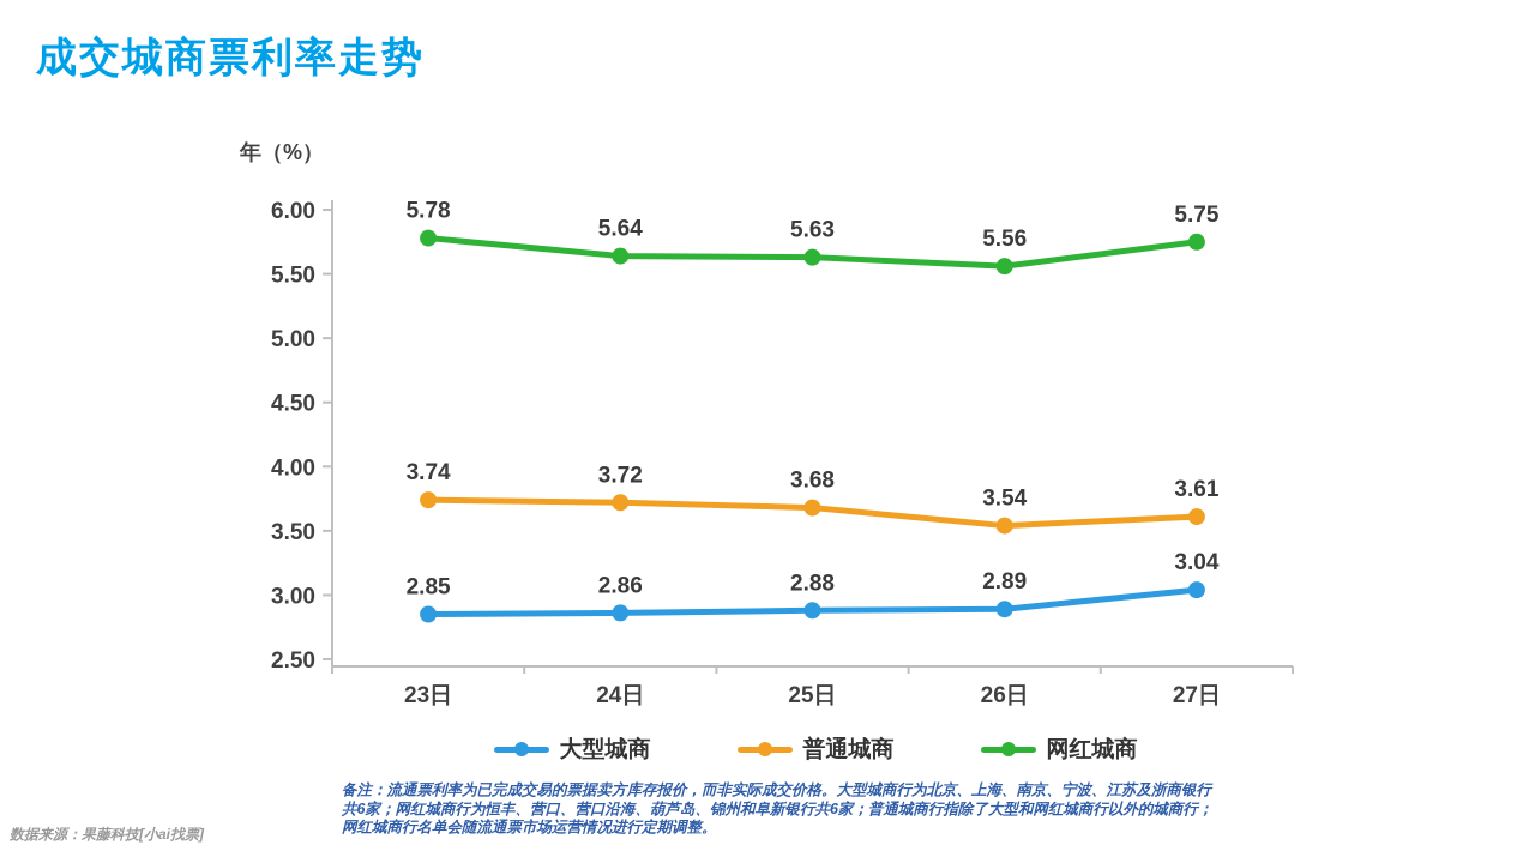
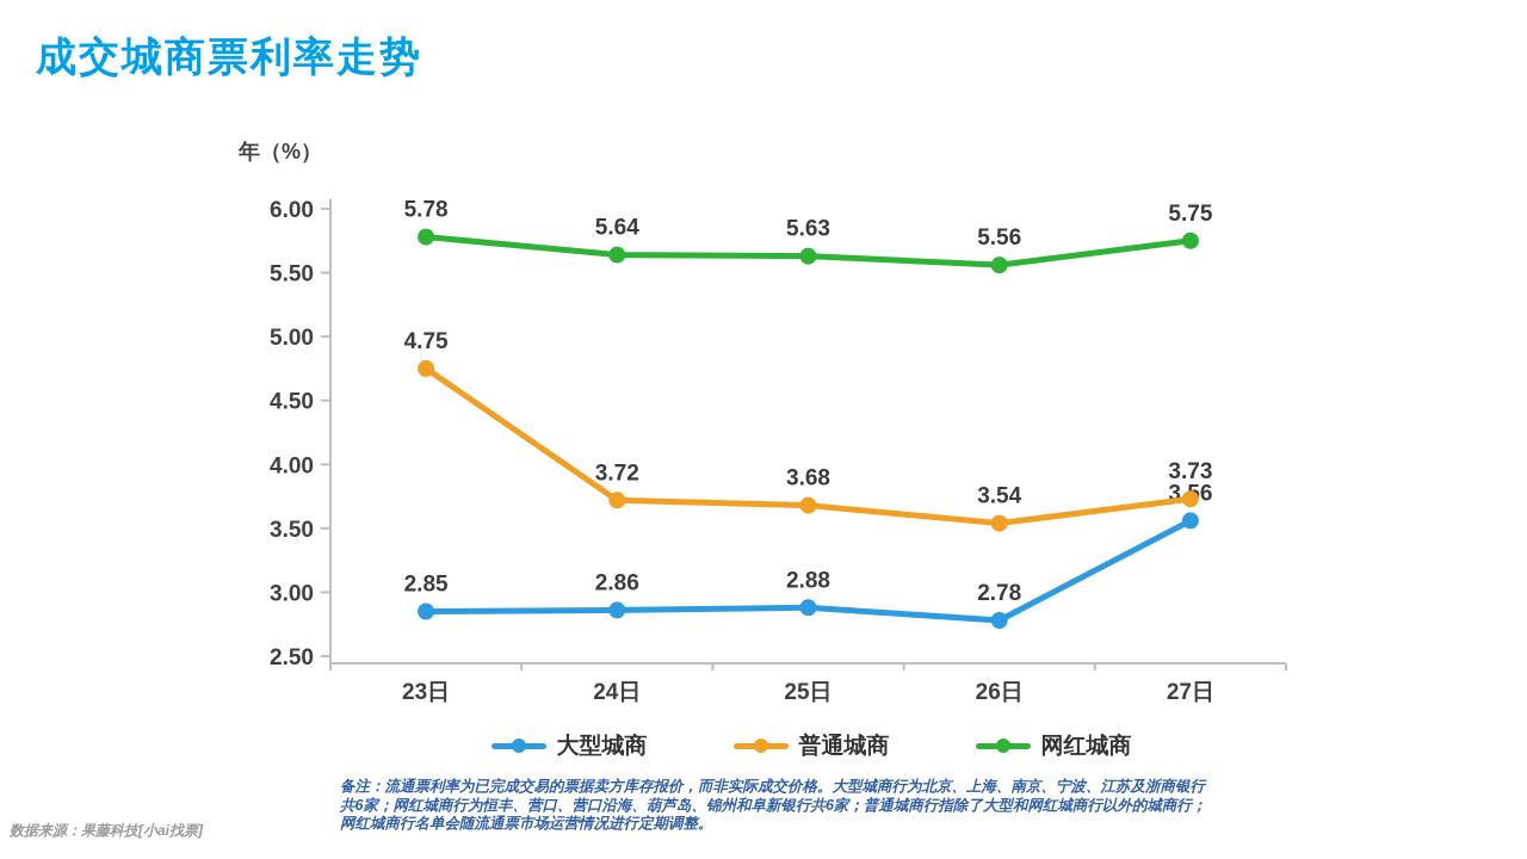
普通城商/23日: 3.74 -> 4.75
大型城商/26日: 2.89 -> 2.78
大型城商/27日: 3.04 -> 3.56
普通城商/27日: 3.61 -> 3.73
